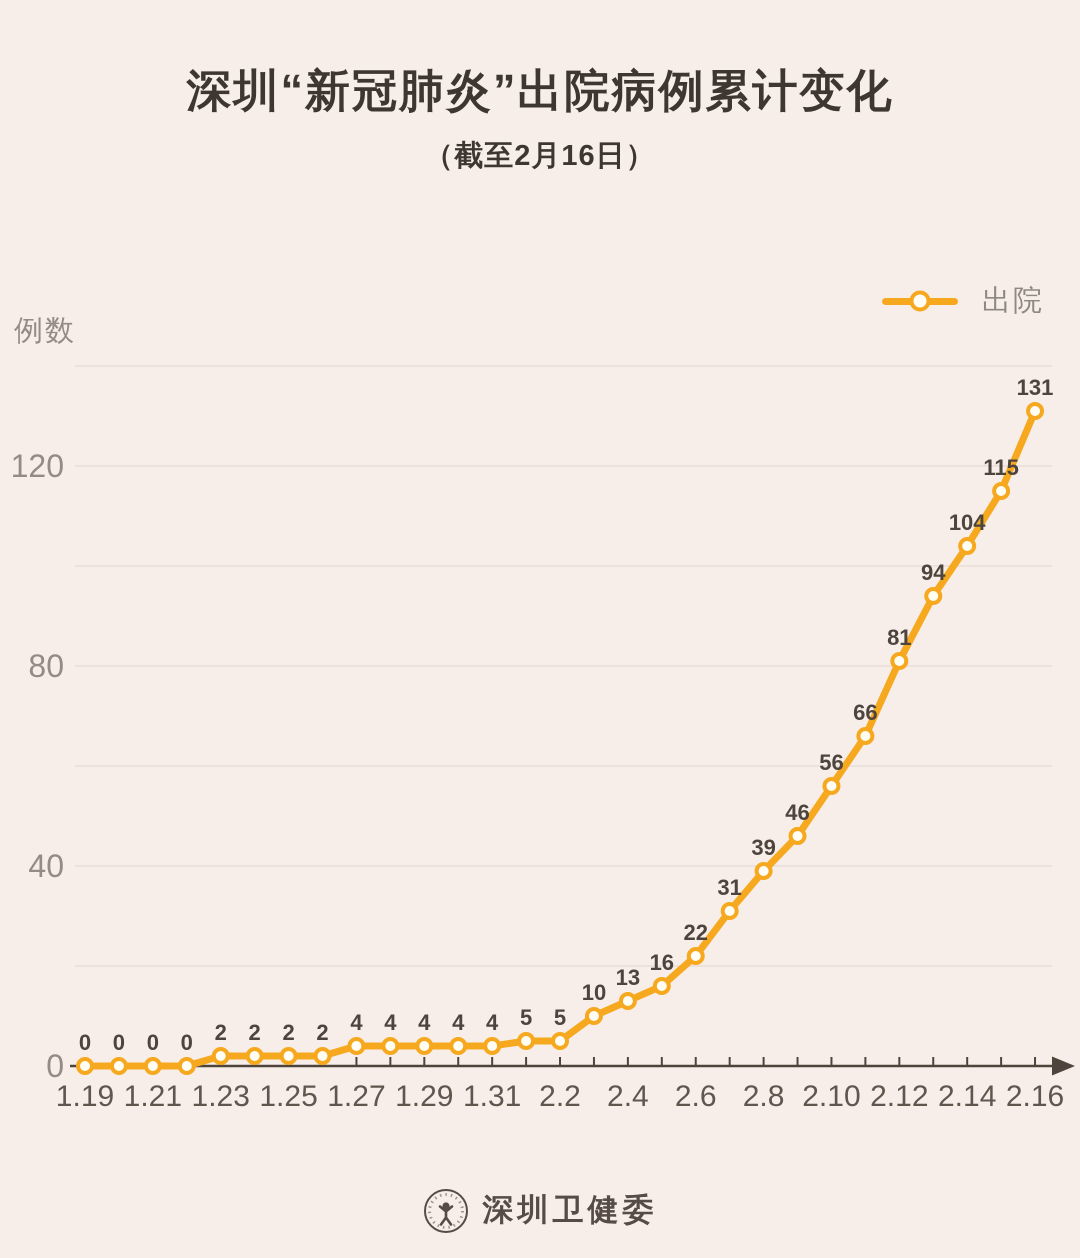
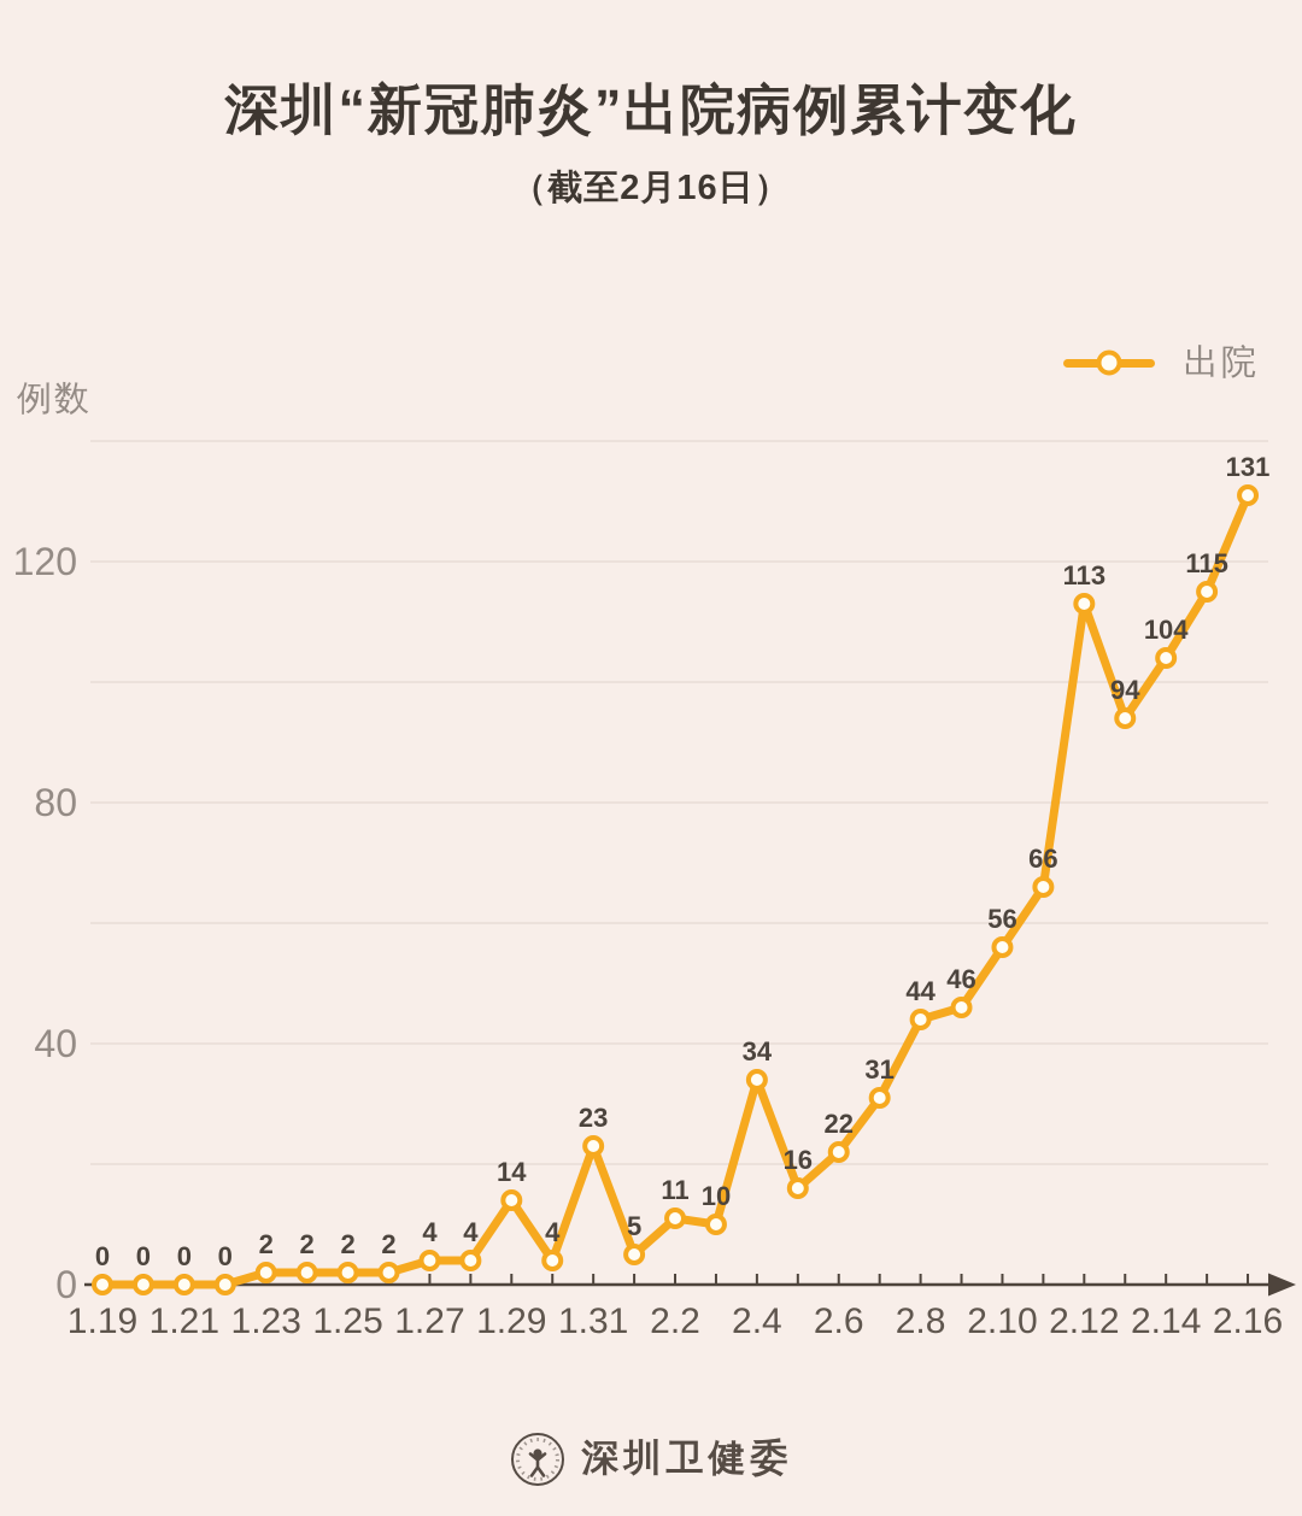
1.29: 4 -> 14
1.31: 4 -> 23
2.2: 5 -> 11
2.4: 13 -> 34
2.8: 39 -> 44
2.12: 81 -> 113
